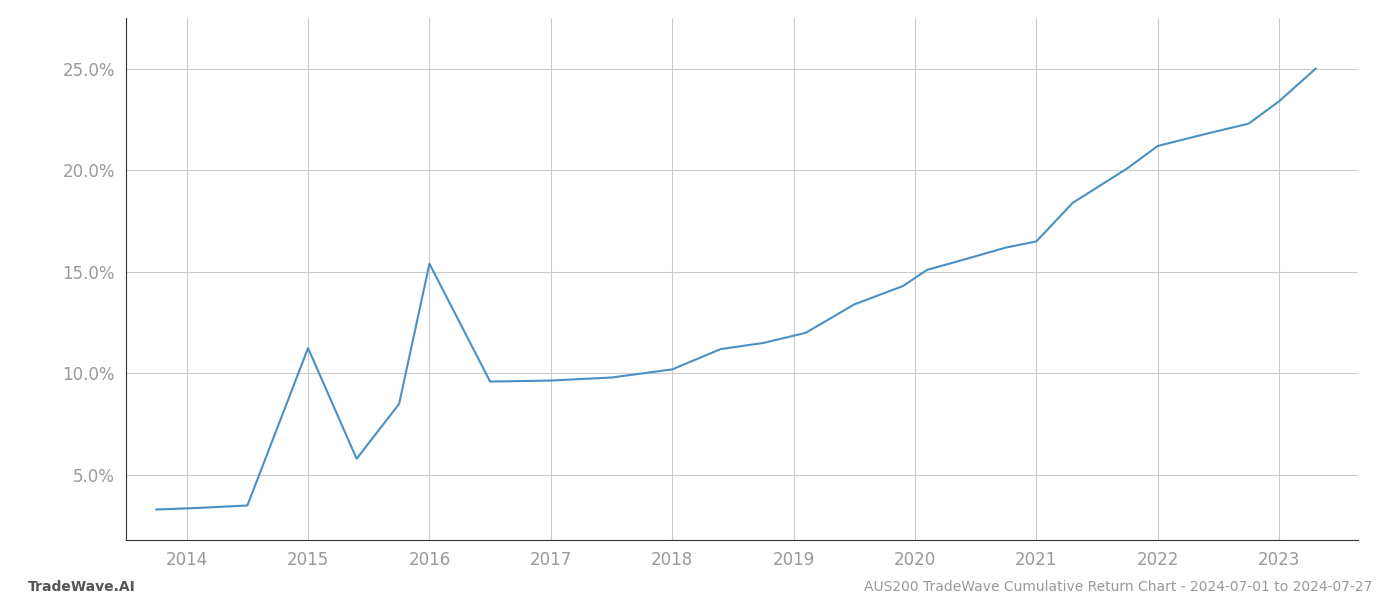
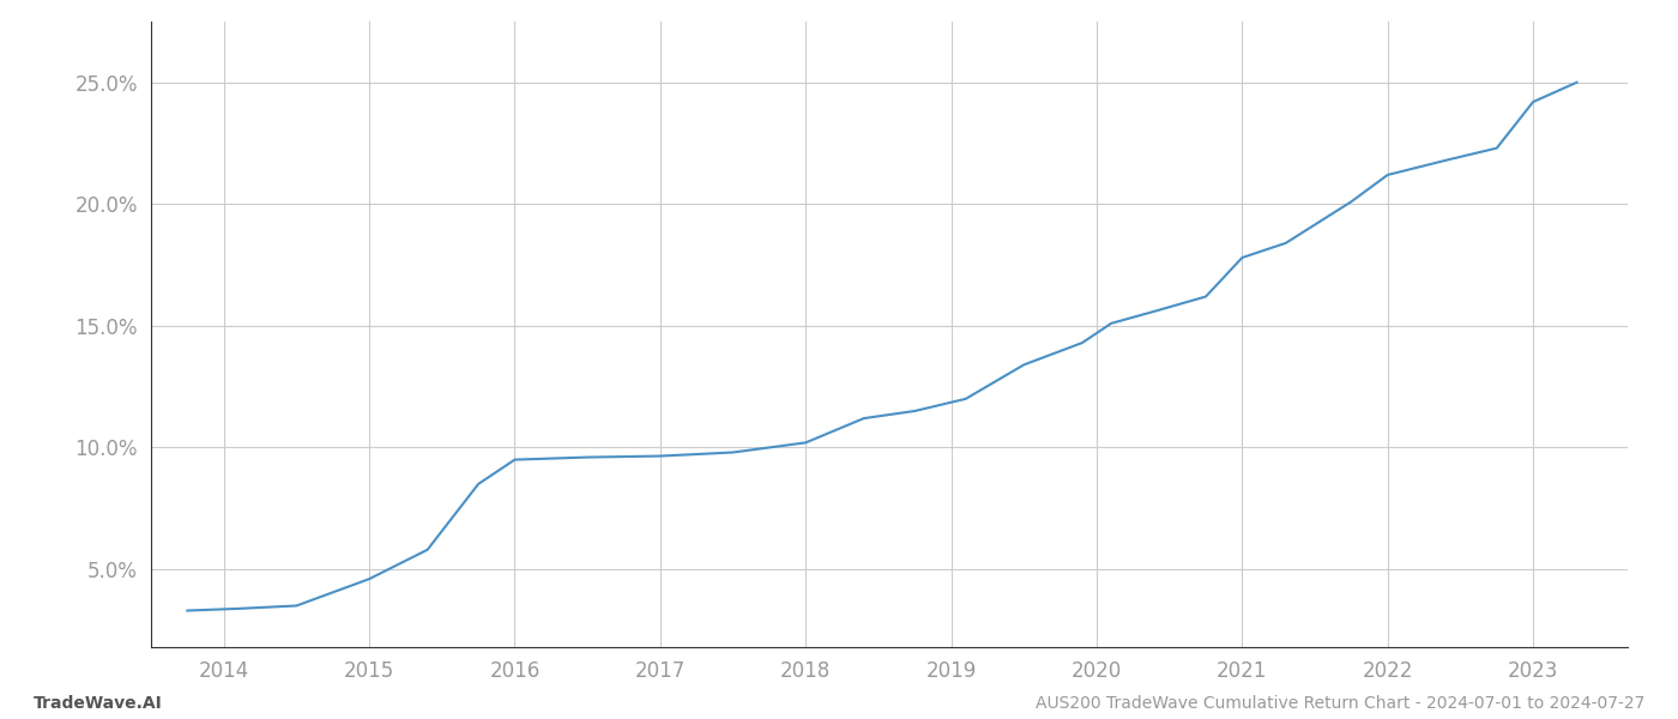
2015: 11.25% -> 4.60%
2016: 15.40% -> 9.50%
2021: 16.50% -> 17.80%
2023: 23.40% -> 24.20%
